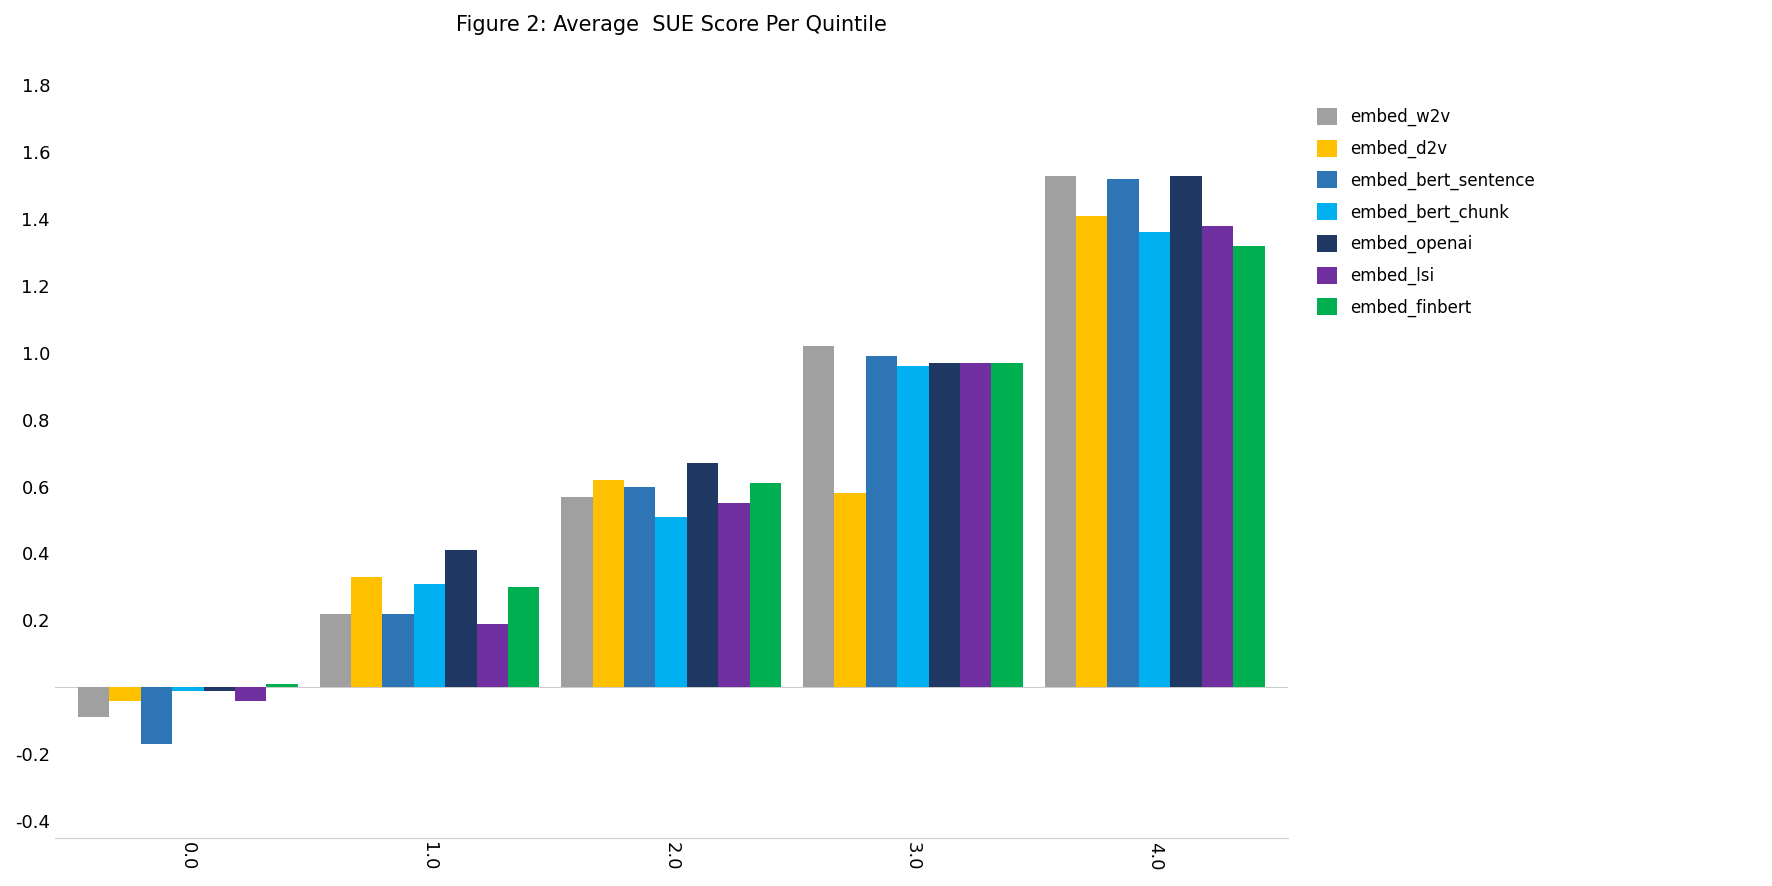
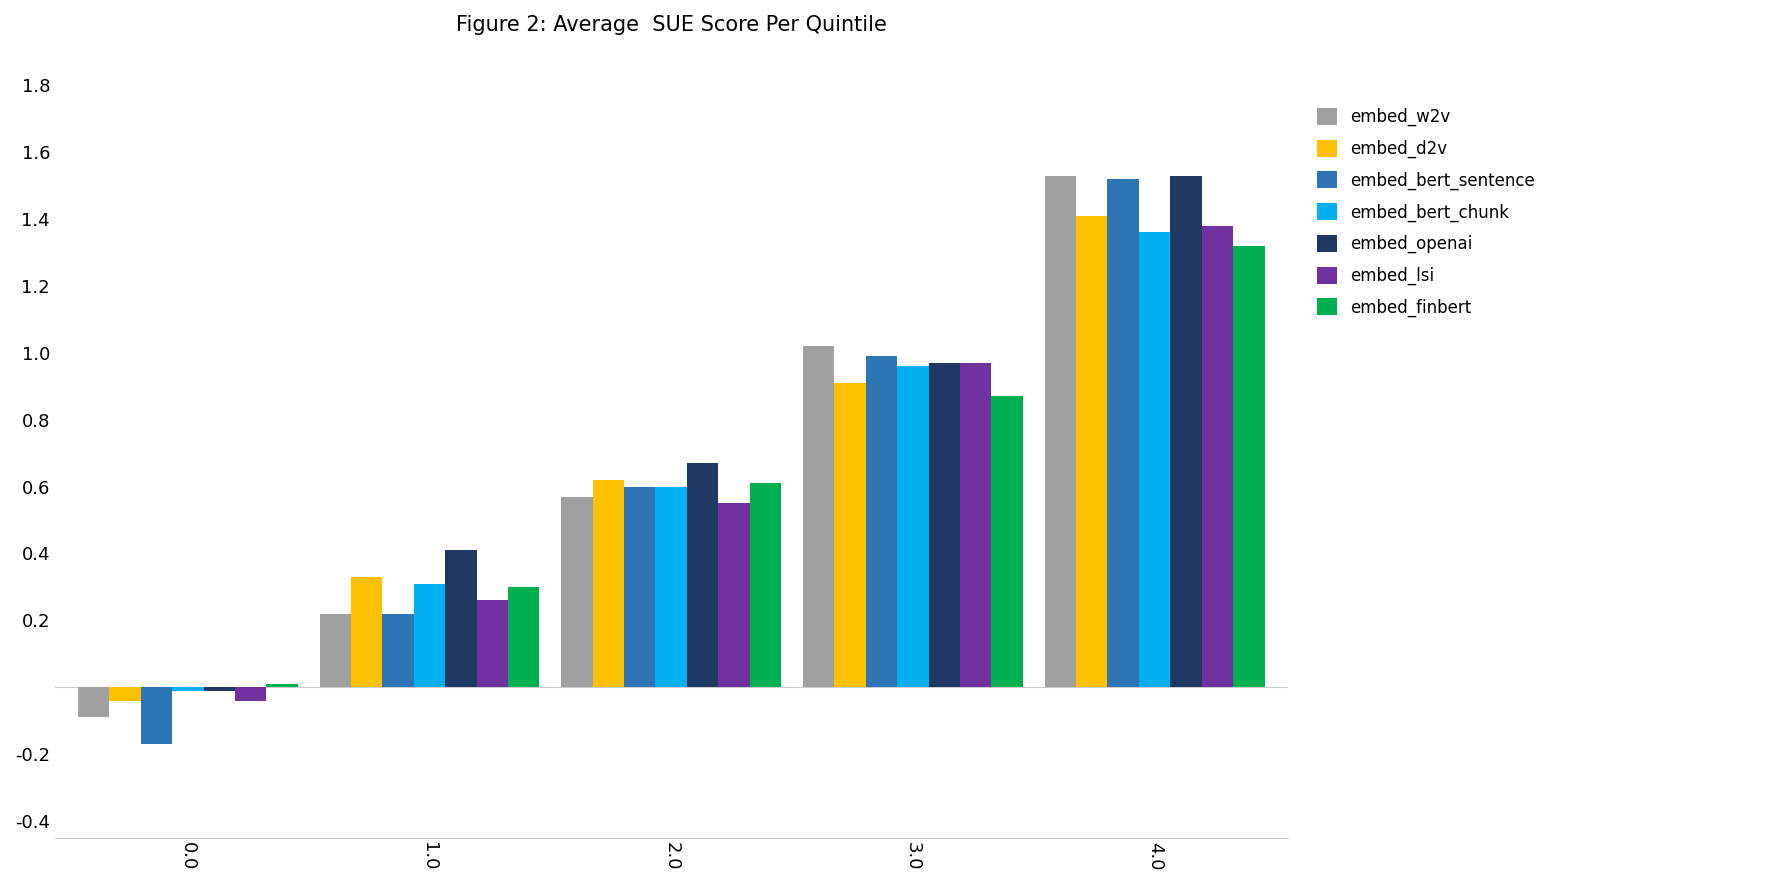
embed_lsi/1.0: 0.19 -> 0.26
embed_bert_chunk/2.0: 0.51 -> 0.60
embed_d2v/3.0: 0.58 -> 0.91
embed_finbert/3.0: 0.97 -> 0.87
